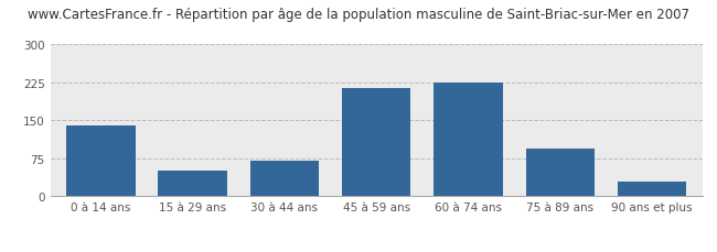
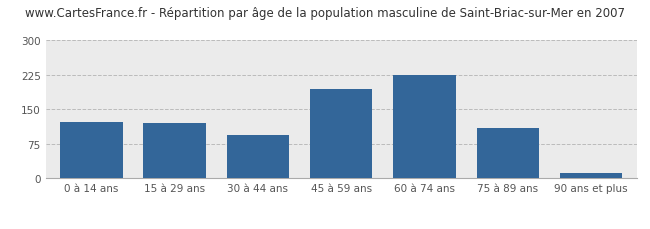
0 à 14 ans: 140 -> 122
15 à 29 ans: 50 -> 120
30 à 44 ans: 70 -> 95
45 à 59 ans: 215 -> 195
75 à 89 ans: 95 -> 110
90 ans et plus: 30 -> 12
